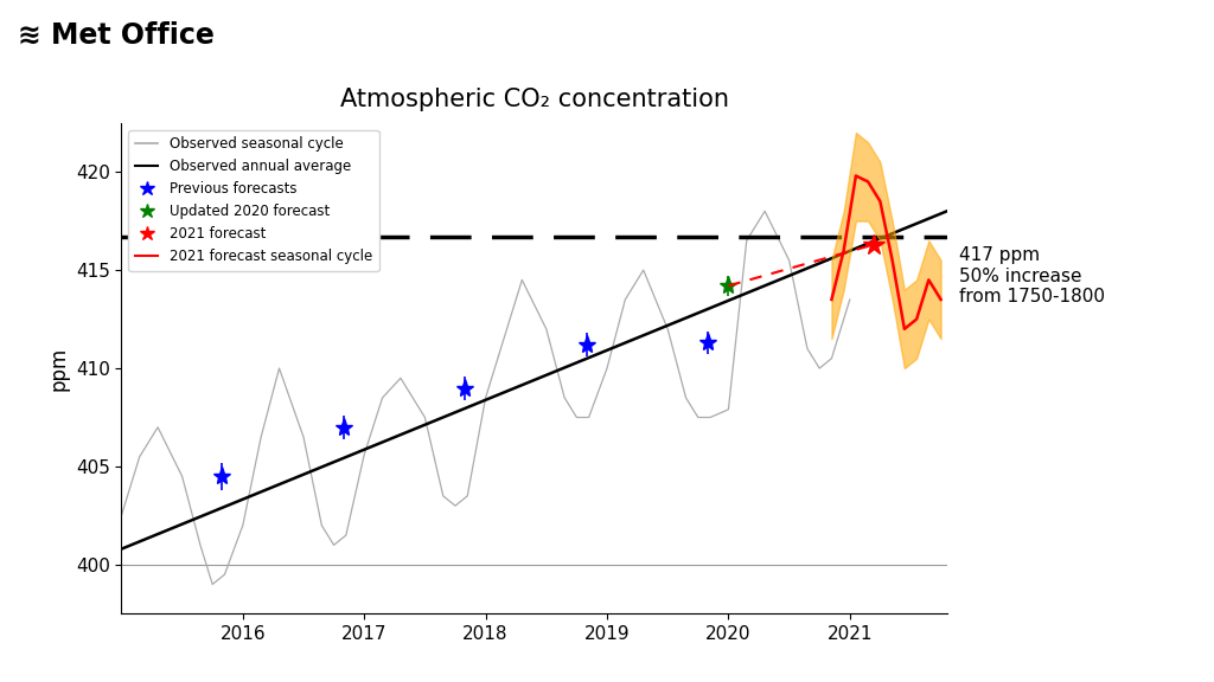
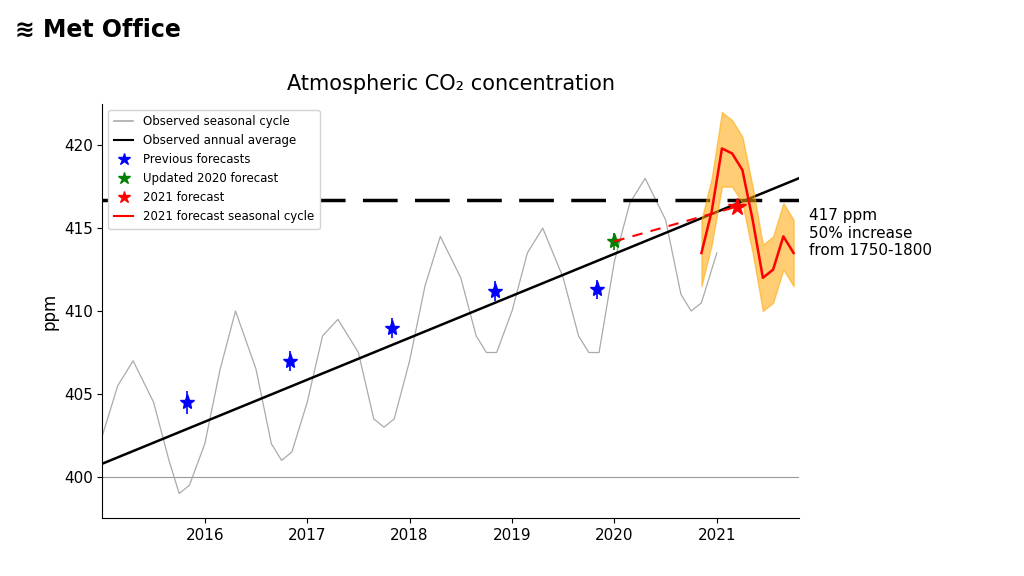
Observed seasonal cycle/2017: 405.6 -> 404.5
Observed seasonal cycle/2018: 408.5 -> 407.0
Observed seasonal cycle/2020: 407.9 -> 413.0
